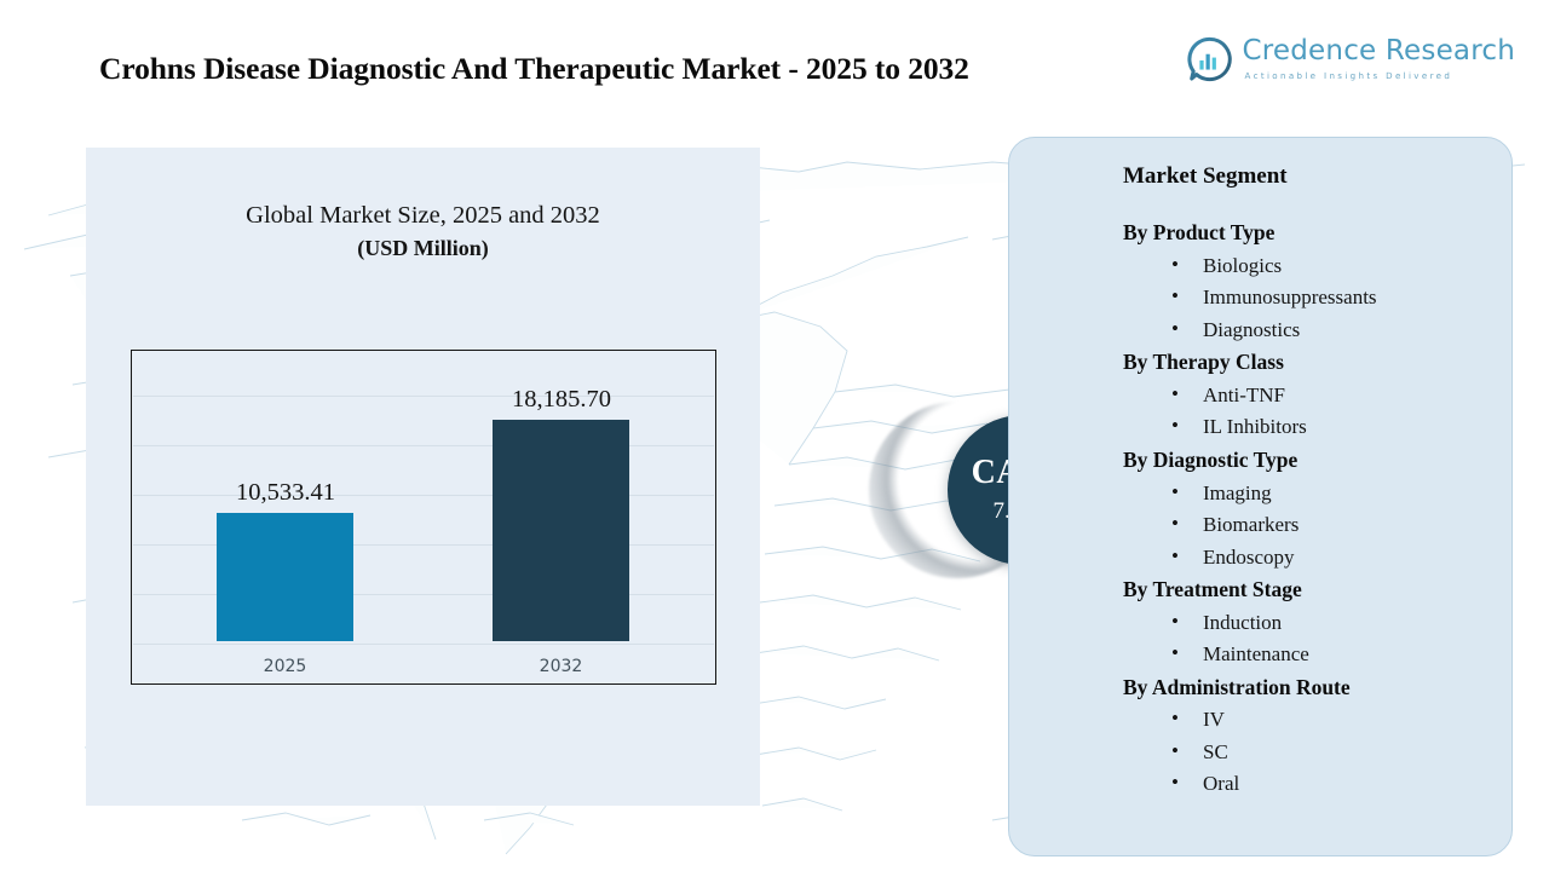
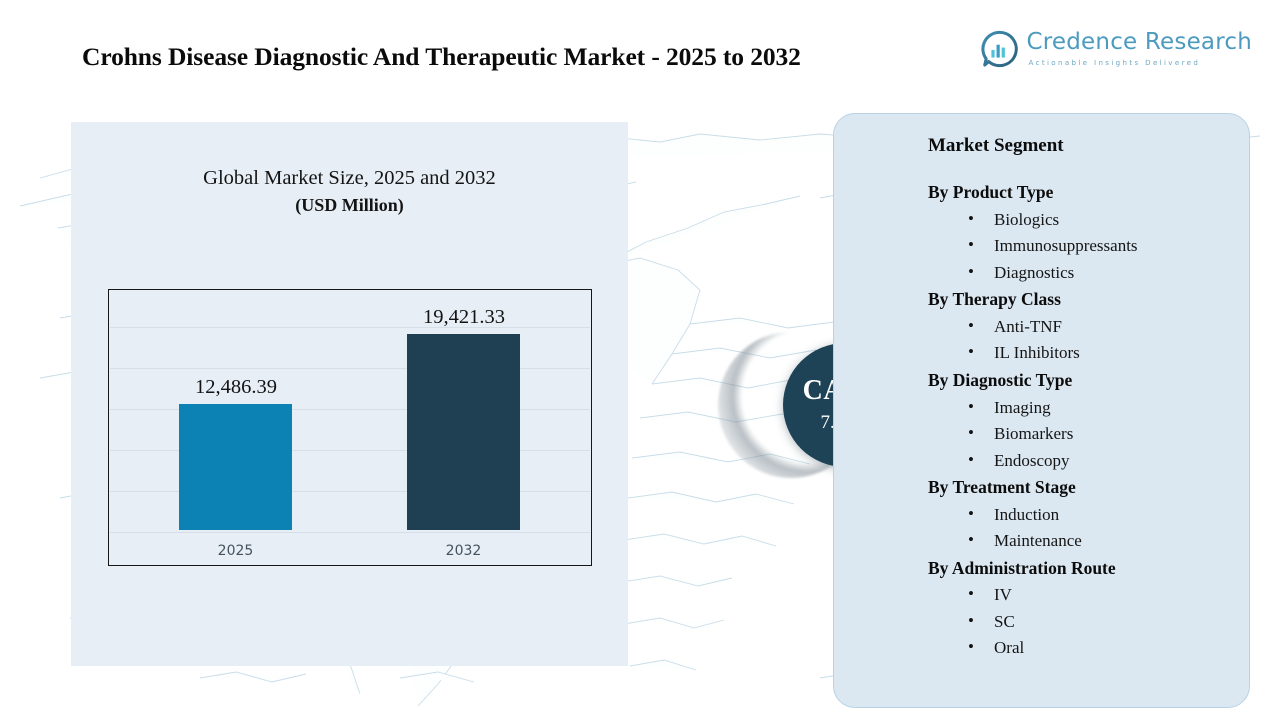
2025: 10,533.41 -> 12,486.39
2032: 18,185.70 -> 19,421.33
